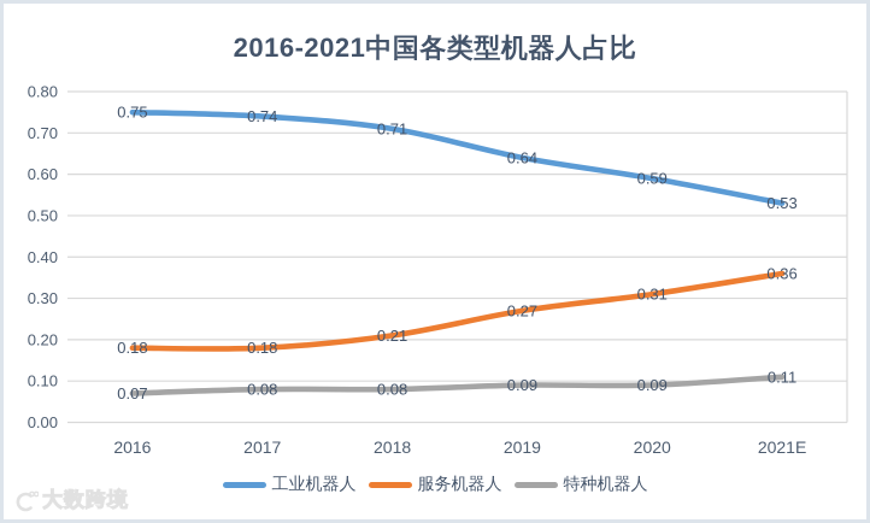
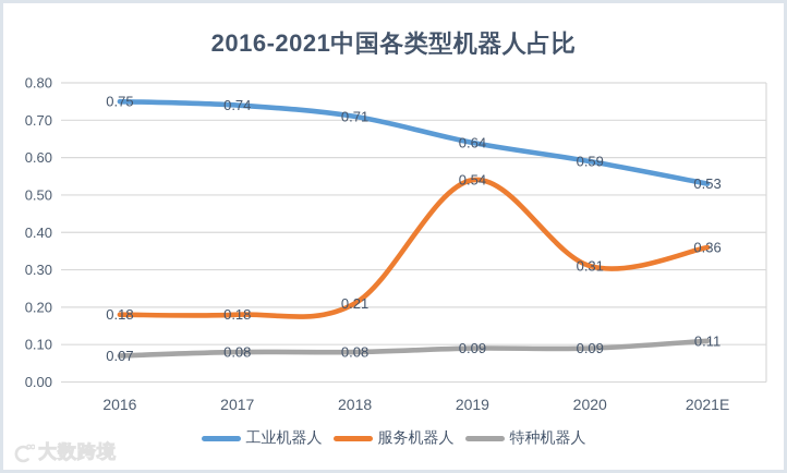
服务机器人/2019: 0.27 -> 0.54
